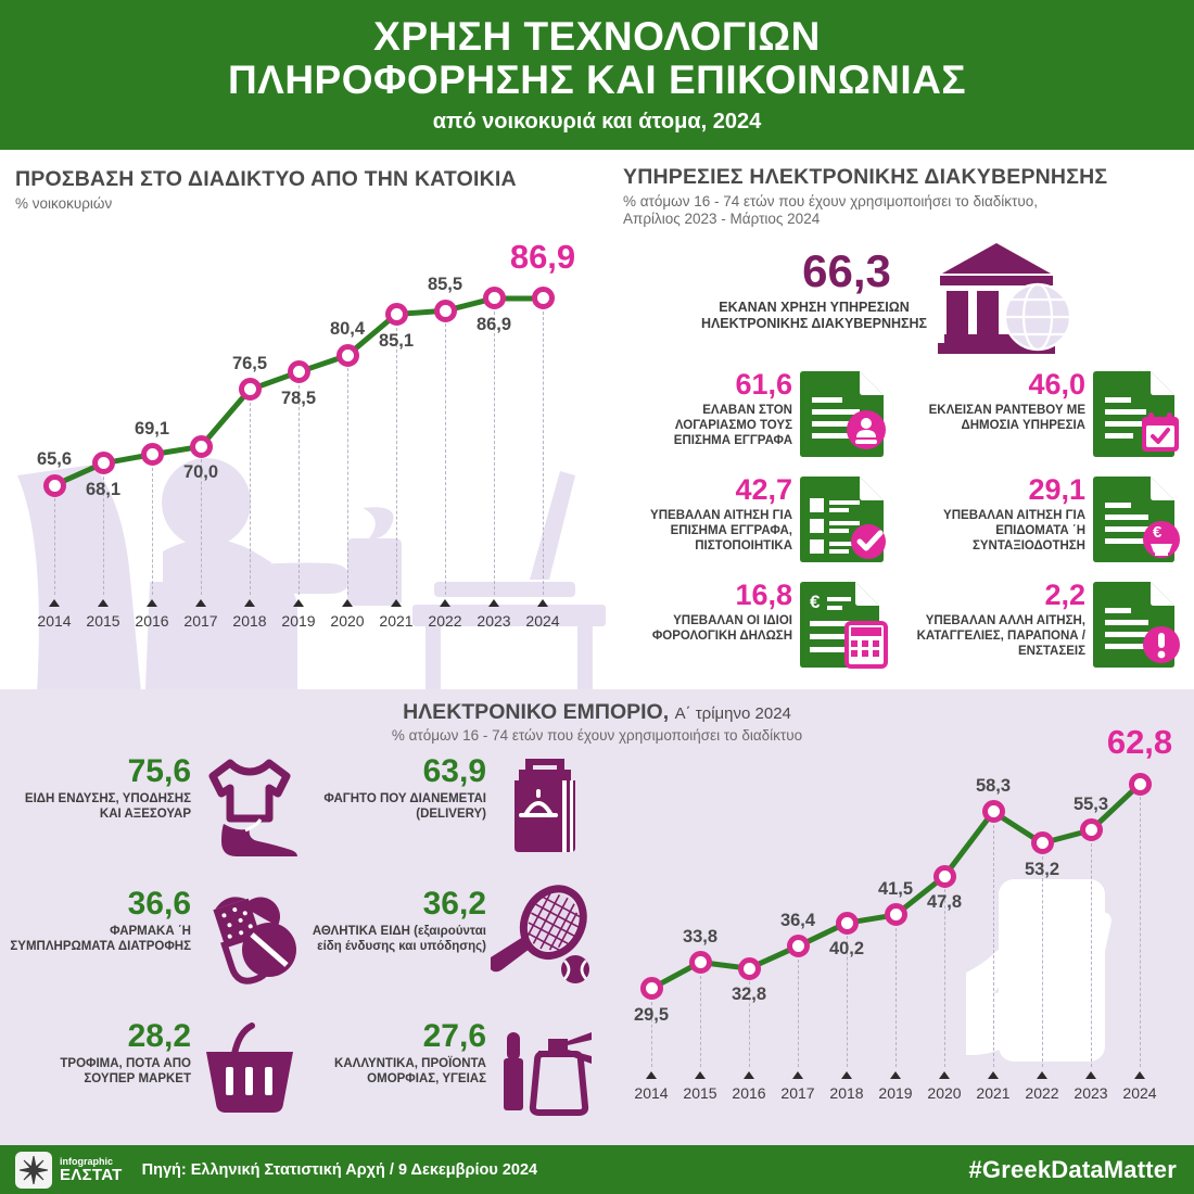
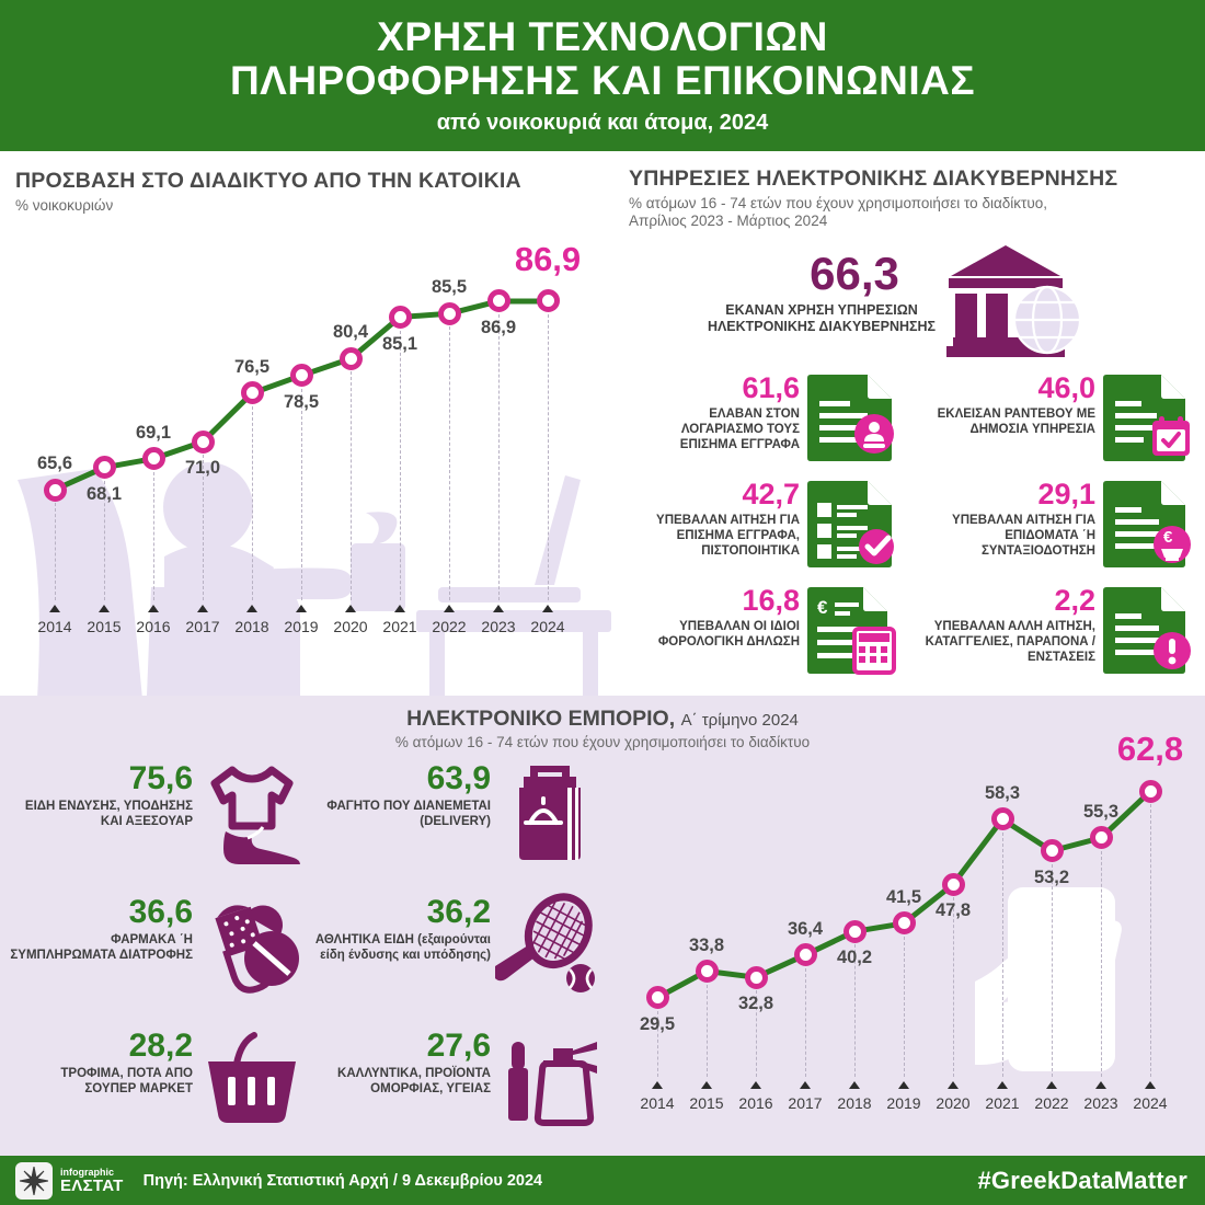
ΠΡΟΣΒΑΣΗ ΣΤΟ ΔΙΑΔΙΚΤΥΟ ΑΠΟ ΤΗΝ ΚΑΤΟΙΚΙΑ/2017: 70,0 -> 71,0
